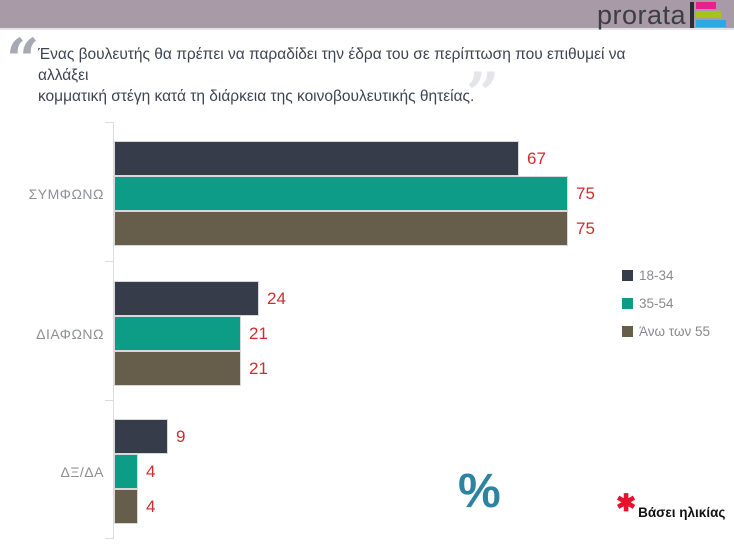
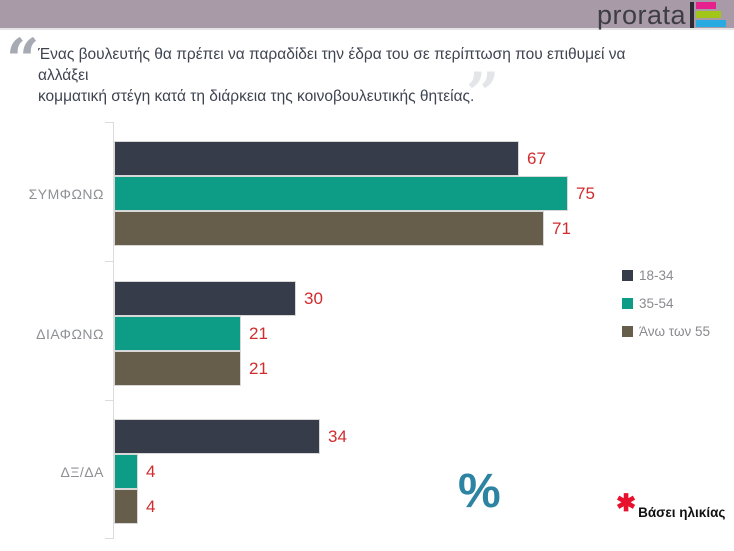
Άνω των 55/ΣΥΜΦΩΝΩ: 75 -> 71
18-34/ΔΙΑΦΩΝΩ: 24 -> 30
18-34/ΔΞ/ΔΑ: 9 -> 34
